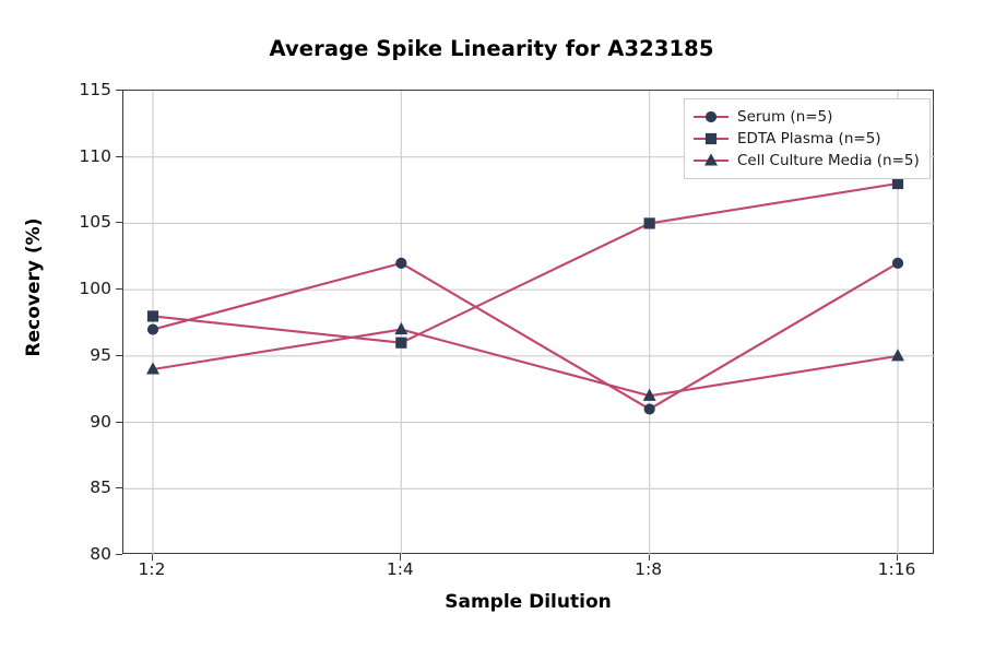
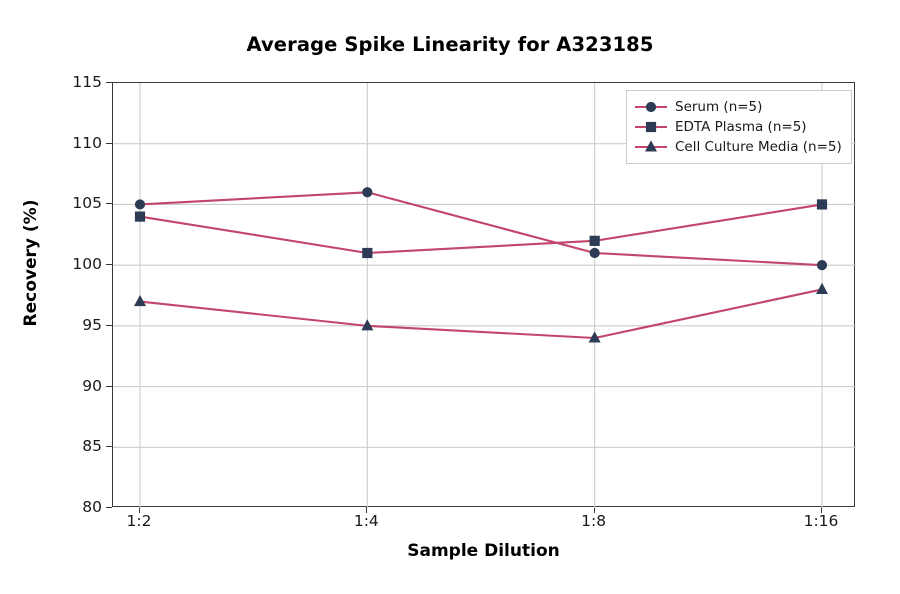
Serum (n=5)/1:2: 97 -> 105
EDTA Plasma (n=5)/1:2: 98 -> 104
Cell Culture Media (n=5)/1:2: 94 -> 97
Serum (n=5)/1:4: 102 -> 106
EDTA Plasma (n=5)/1:4: 96 -> 101
Cell Culture Media (n=5)/1:4: 97 -> 95
Serum (n=5)/1:8: 91 -> 101
EDTA Plasma (n=5)/1:8: 105 -> 102
Cell Culture Media (n=5)/1:8: 92 -> 94
Serum (n=5)/1:16: 102 -> 100
EDTA Plasma (n=5)/1:16: 108 -> 105
Cell Culture Media (n=5)/1:16: 95 -> 98
